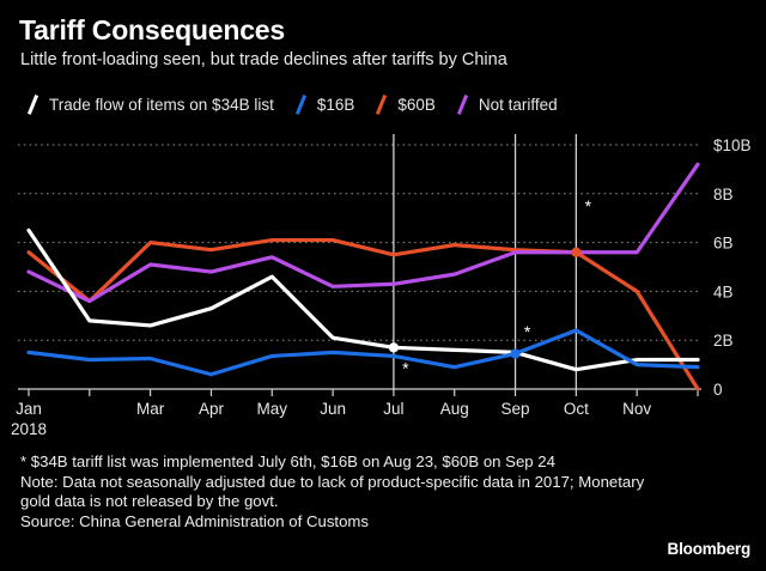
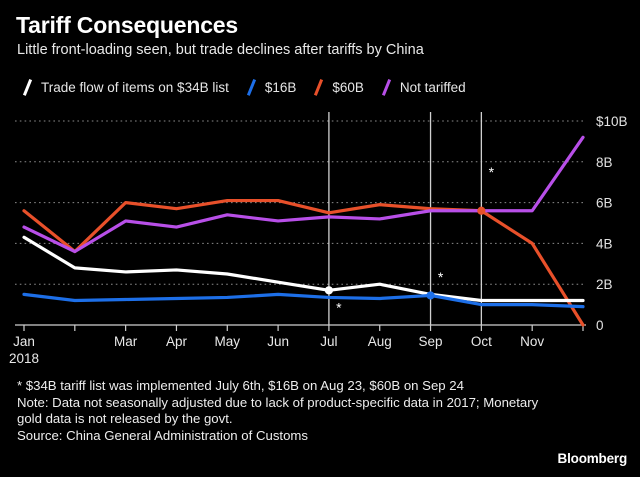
Trade flow of items on $34B list/Jan: $6.5B -> $4.3B
Trade flow of items on $34B list/Apr: $3.3B -> $2.7B
$16B/Apr: $0.6B -> $1.3B
Trade flow of items on $34B list/May: $4.6B -> $2.5B
Not tariffed/Jun: $4.2B -> $5.1B
Not tariffed/Jul: $4.3B -> $5.3B
Trade flow of items on $34B list/Aug: $1.6B -> $2.0B
$16B/Aug: $0.9B -> $1.3B
Not tariffed/Aug: $4.7B -> $5.2B
Trade flow of items on $34B list/Oct: $0.8B -> $1.2B
$16B/Oct: $2.4B -> $1.0B
